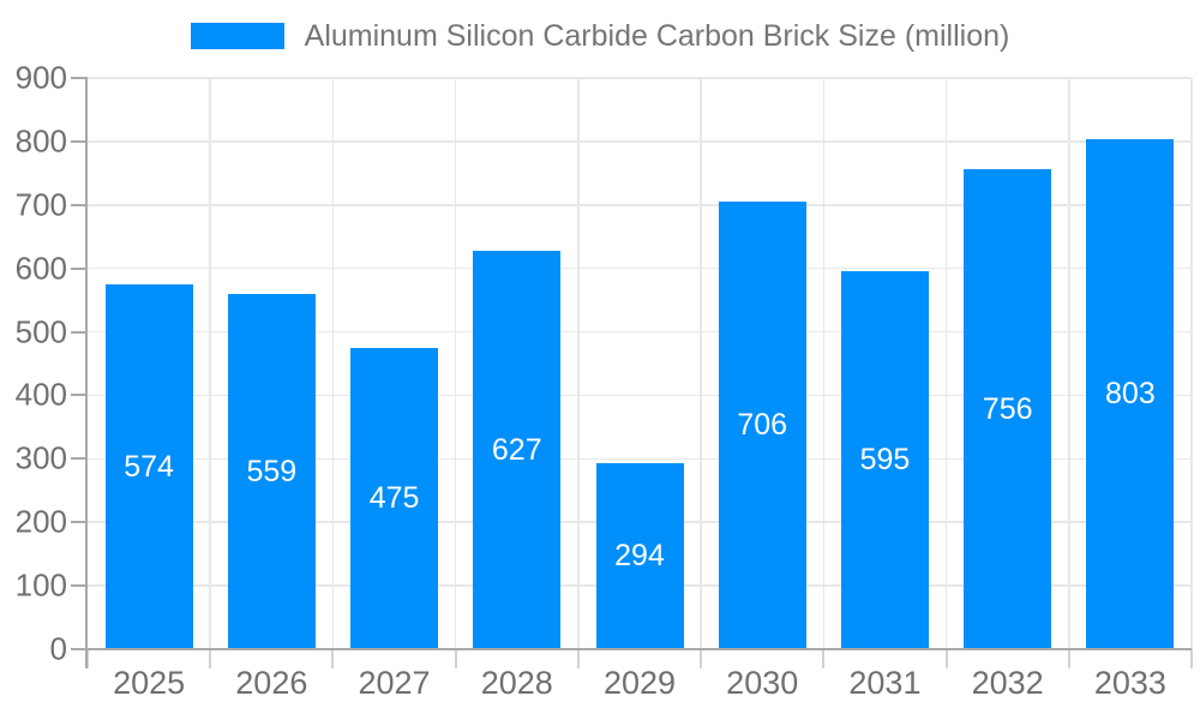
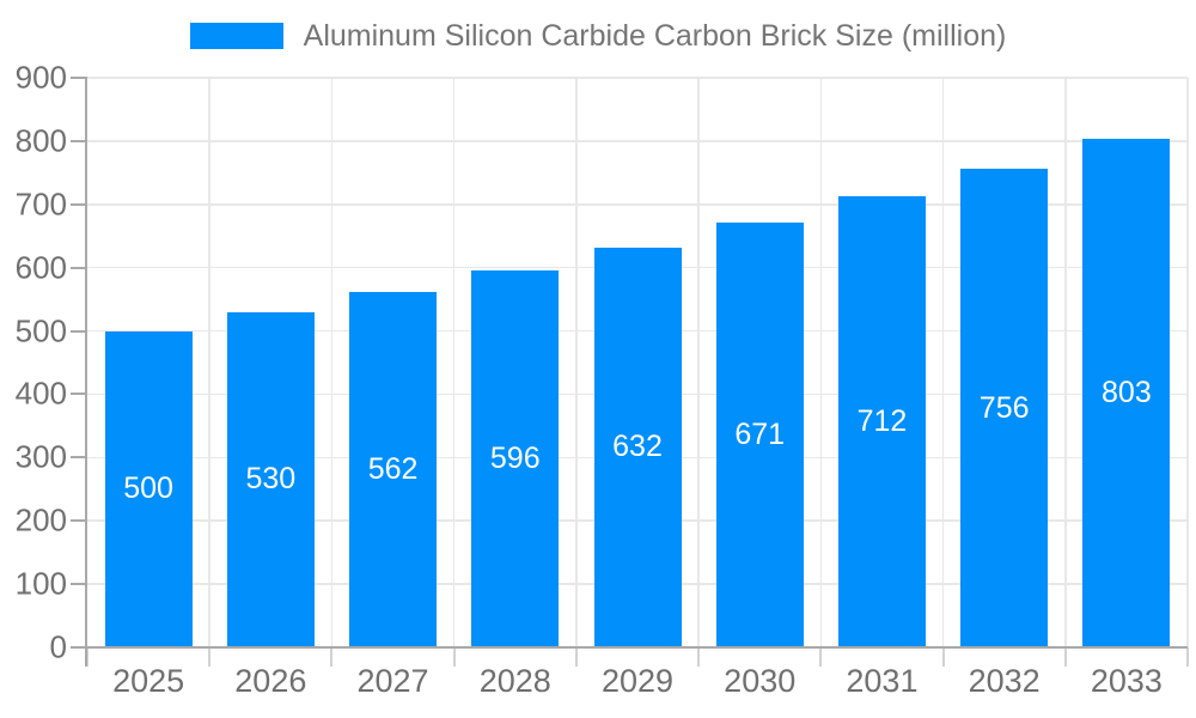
2025: 574 -> 500
2026: 559 -> 530
2027: 475 -> 562
2028: 627 -> 596
2029: 294 -> 632
2030: 706 -> 671
2031: 595 -> 712
